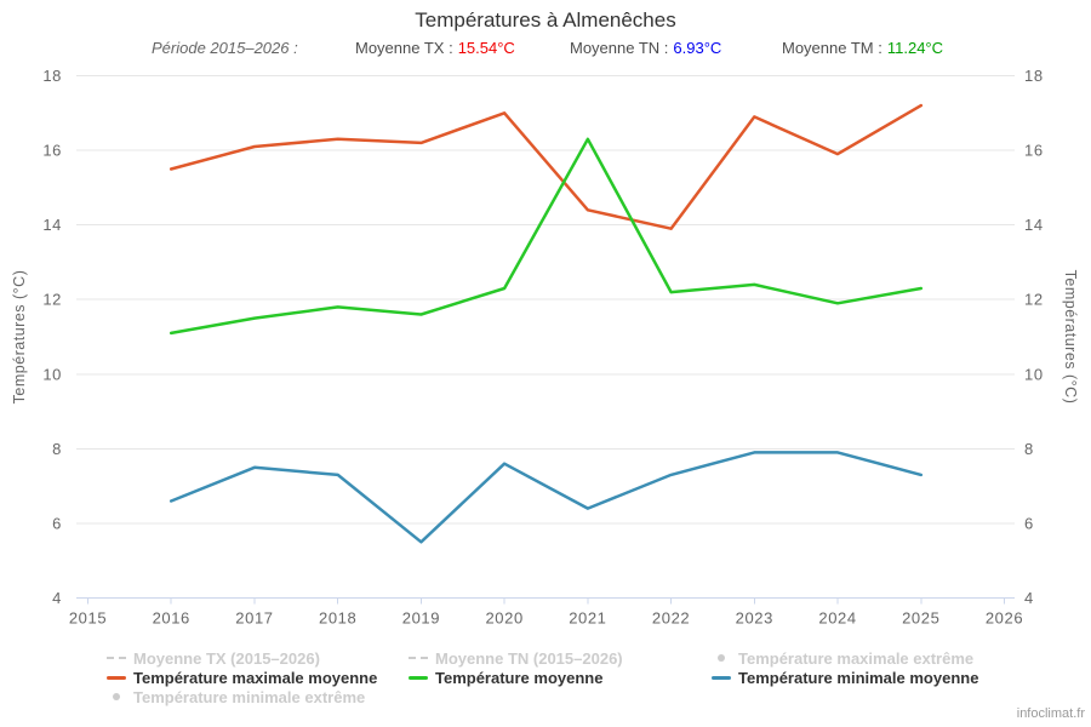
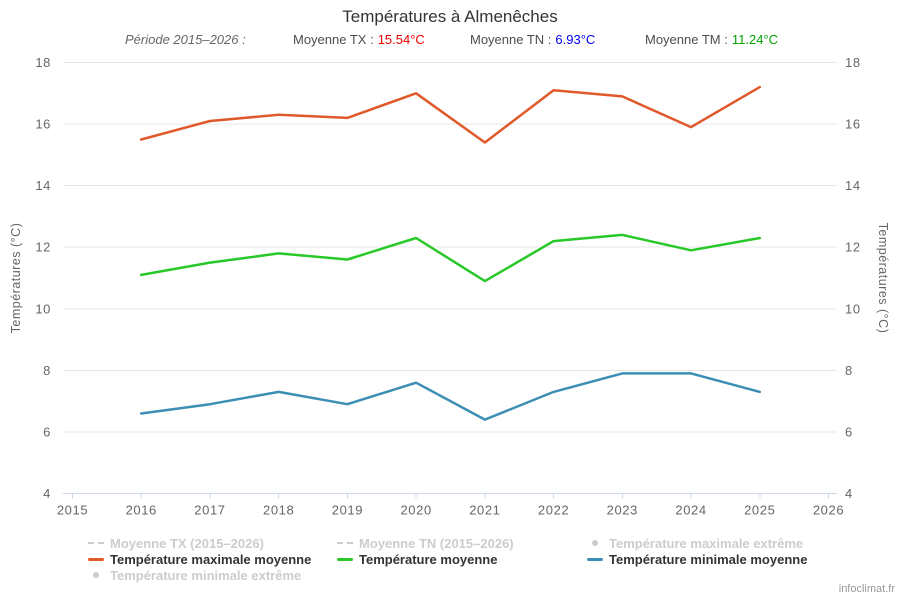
Température minimale moyenne/2017: 7.5 -> 6.9
Température minimale moyenne/2019: 5.5 -> 6.9
Température maximale moyenne/2021: 14.4 -> 15.4
Température moyenne/2021: 16.3 -> 10.9
Température maximale moyenne/2022: 13.9 -> 17.1
